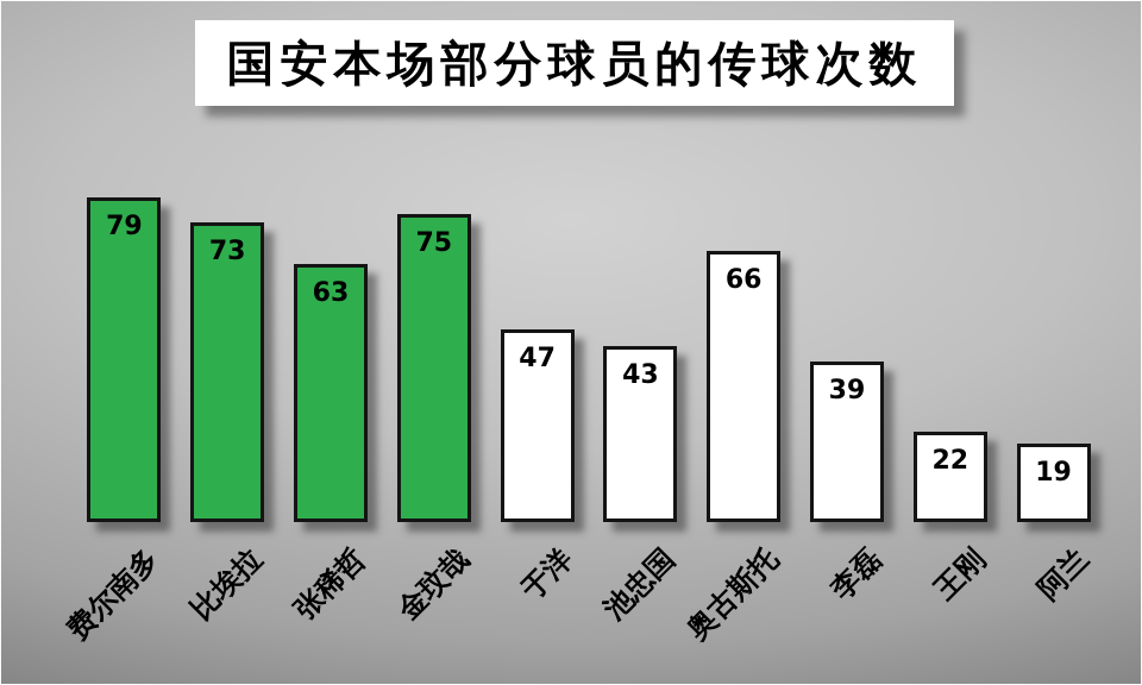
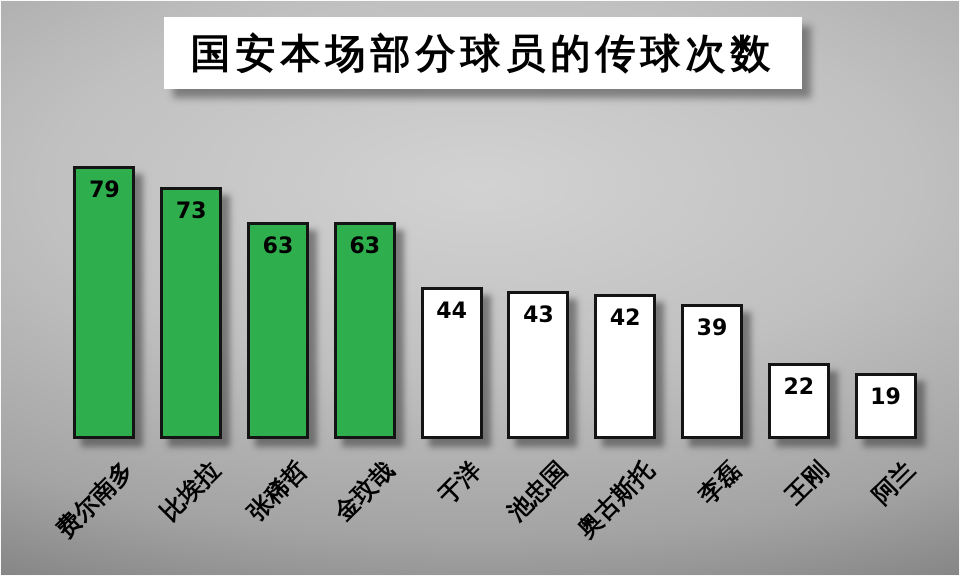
金玟哉: 75 -> 63
于洋: 47 -> 44
奥古斯托: 66 -> 42
